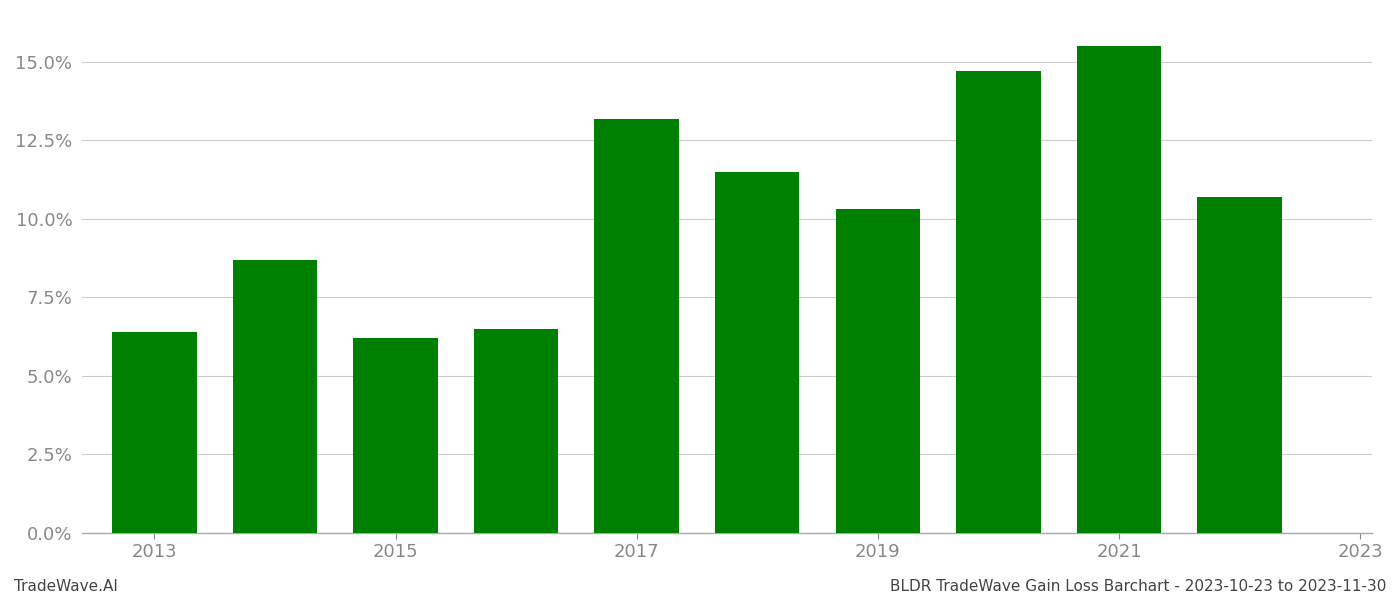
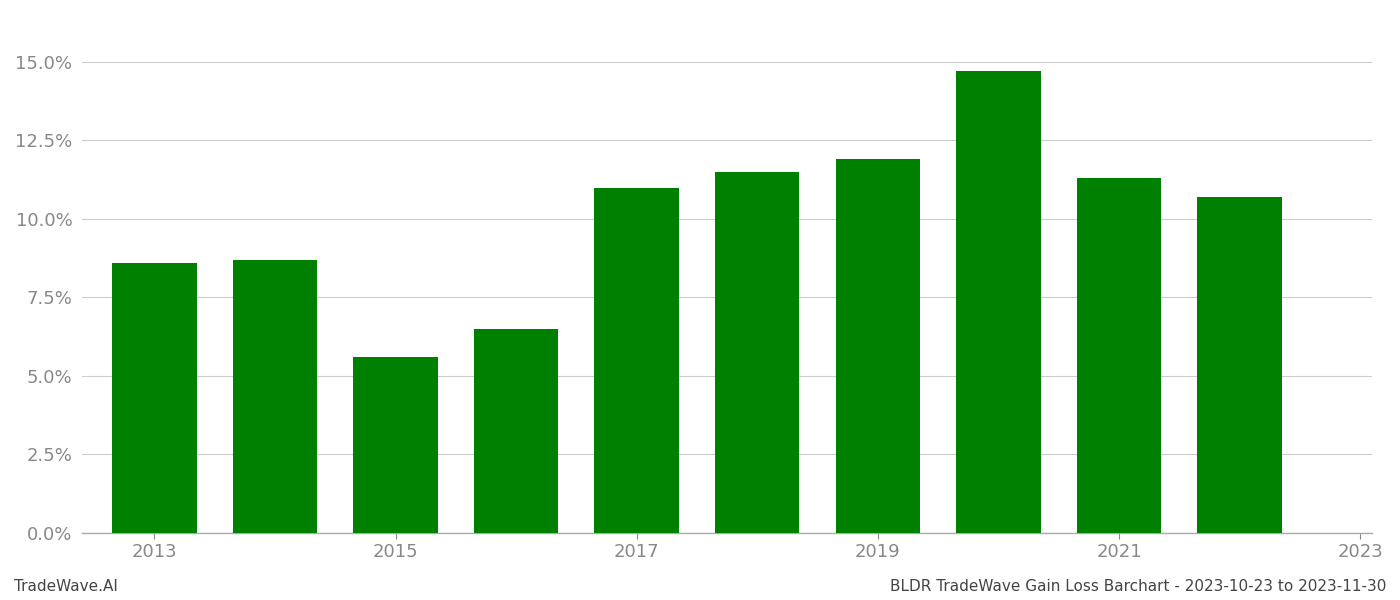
2013: 6.4% -> 8.6%
2015: 6.2% -> 5.6%
2017: 13.2% -> 11.0%
2019: 10.3% -> 11.9%
2021: 15.5% -> 11.3%
